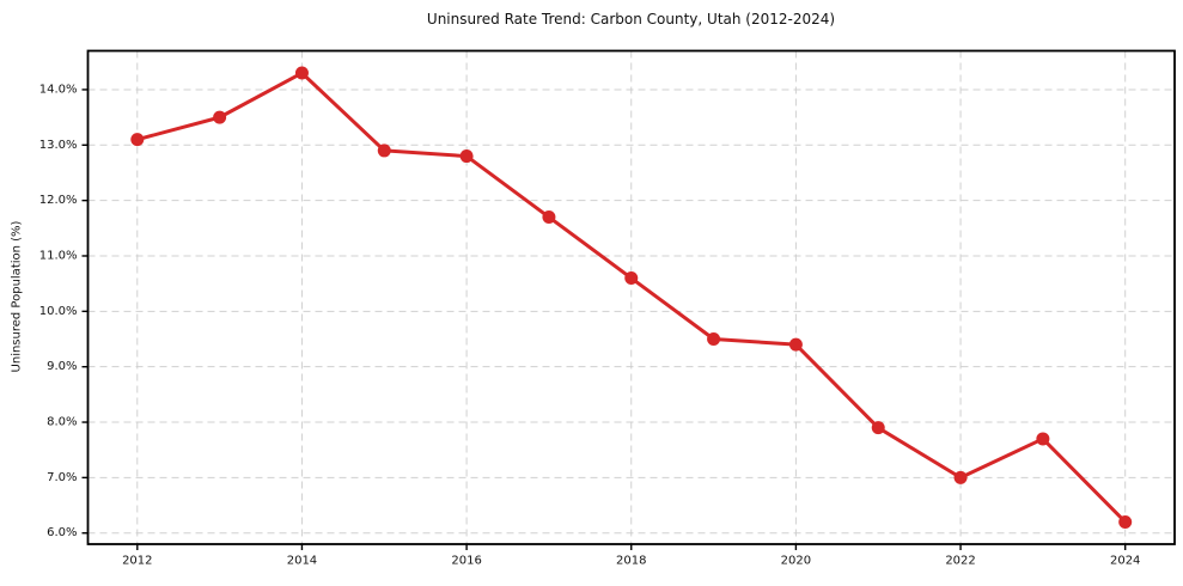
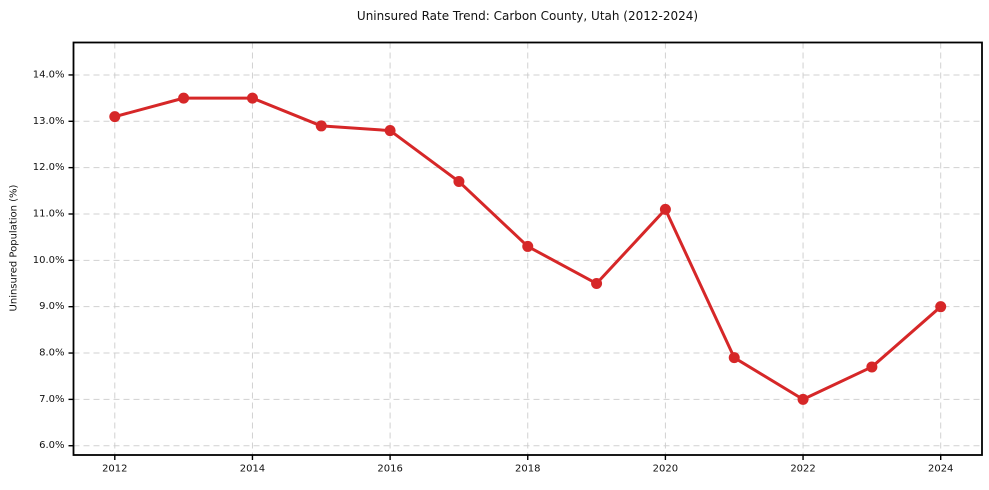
2014: 14.3% -> 13.5%
2018: 10.6% -> 10.3%
2020: 9.4% -> 11.1%
2024: 6.2% -> 9.0%
